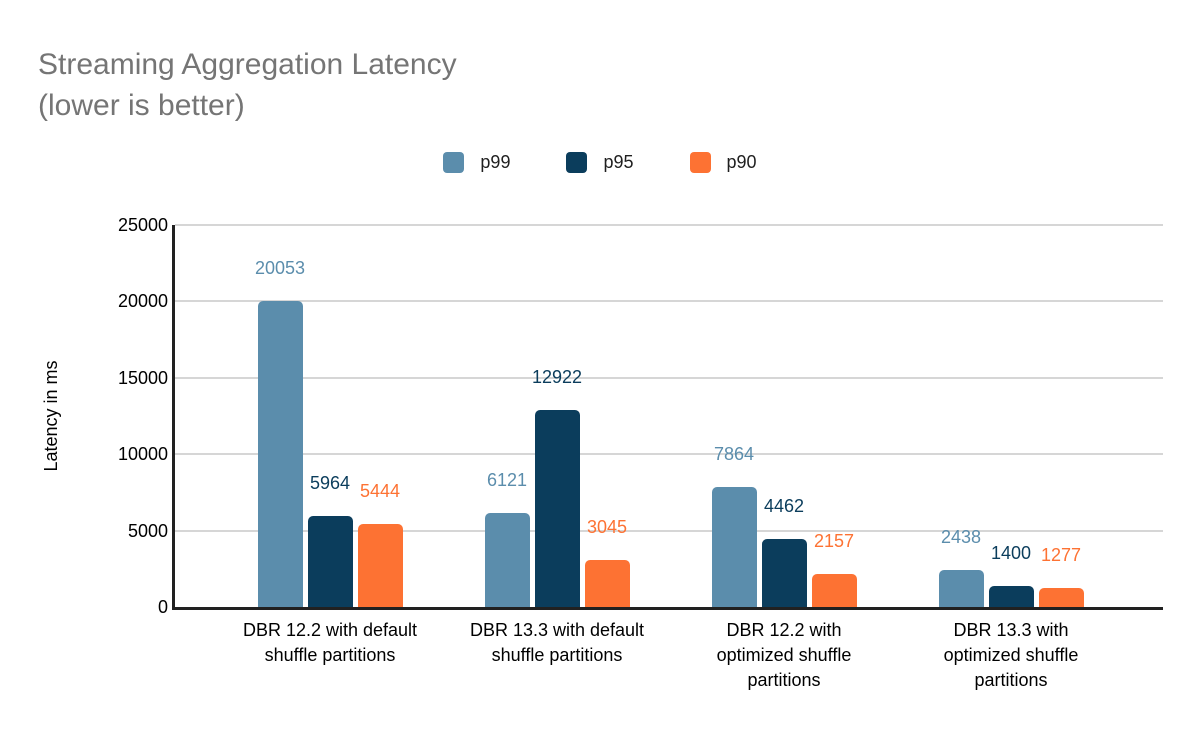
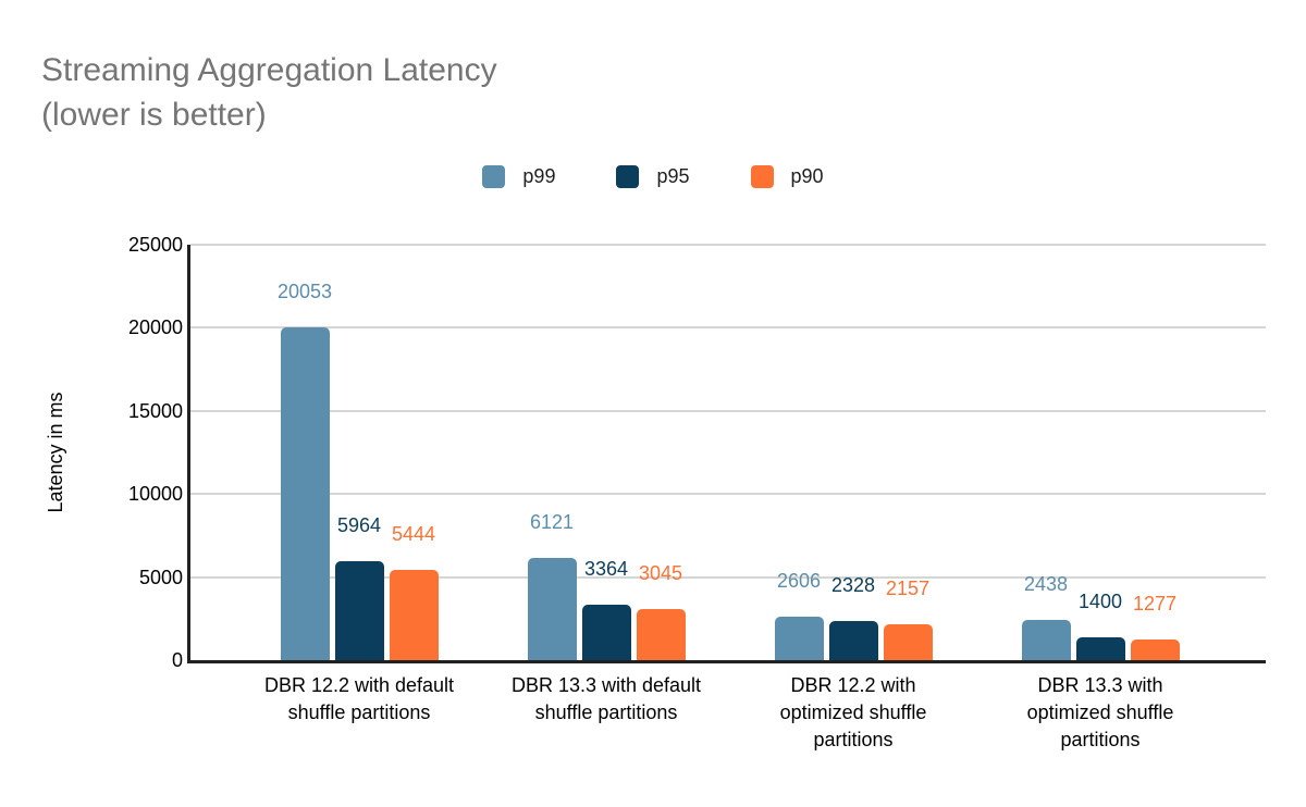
p95/DBR 13.3 with default shuffle partitions: 12922 -> 3364
p99/DBR 12.2 with optimized shuffle partitions: 7864 -> 2606
p95/DBR 12.2 with optimized shuffle partitions: 4462 -> 2328
